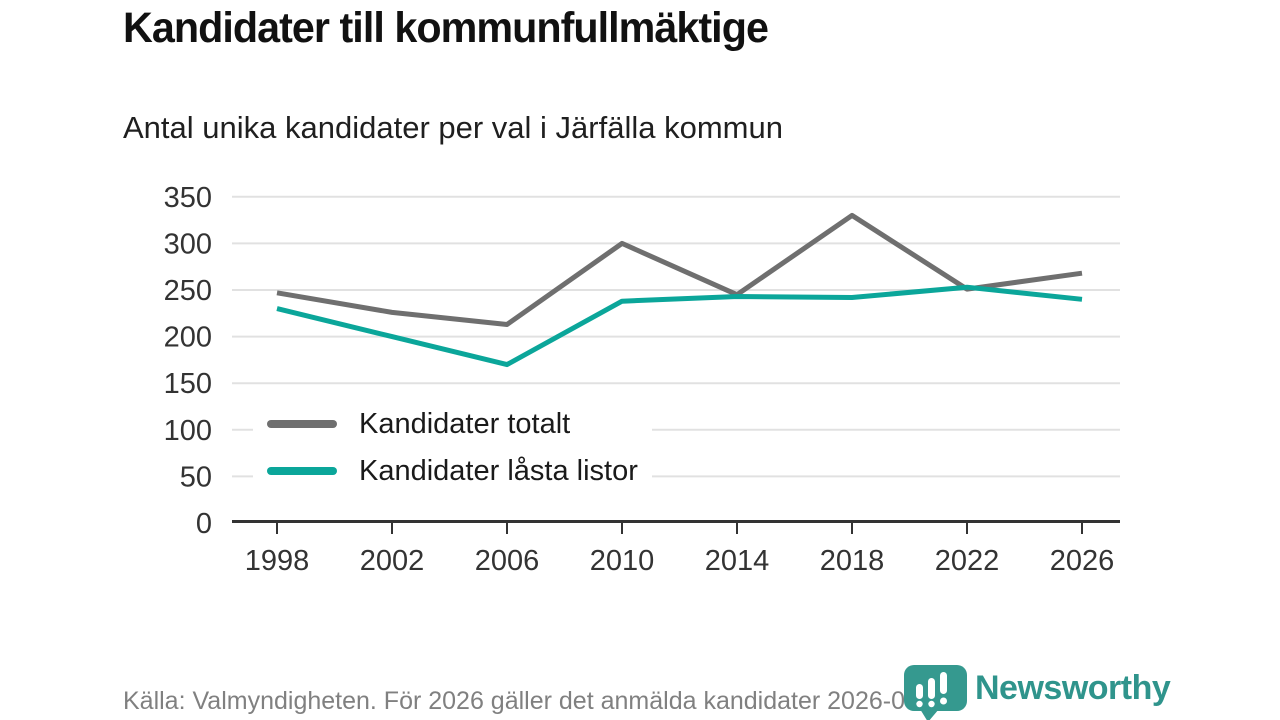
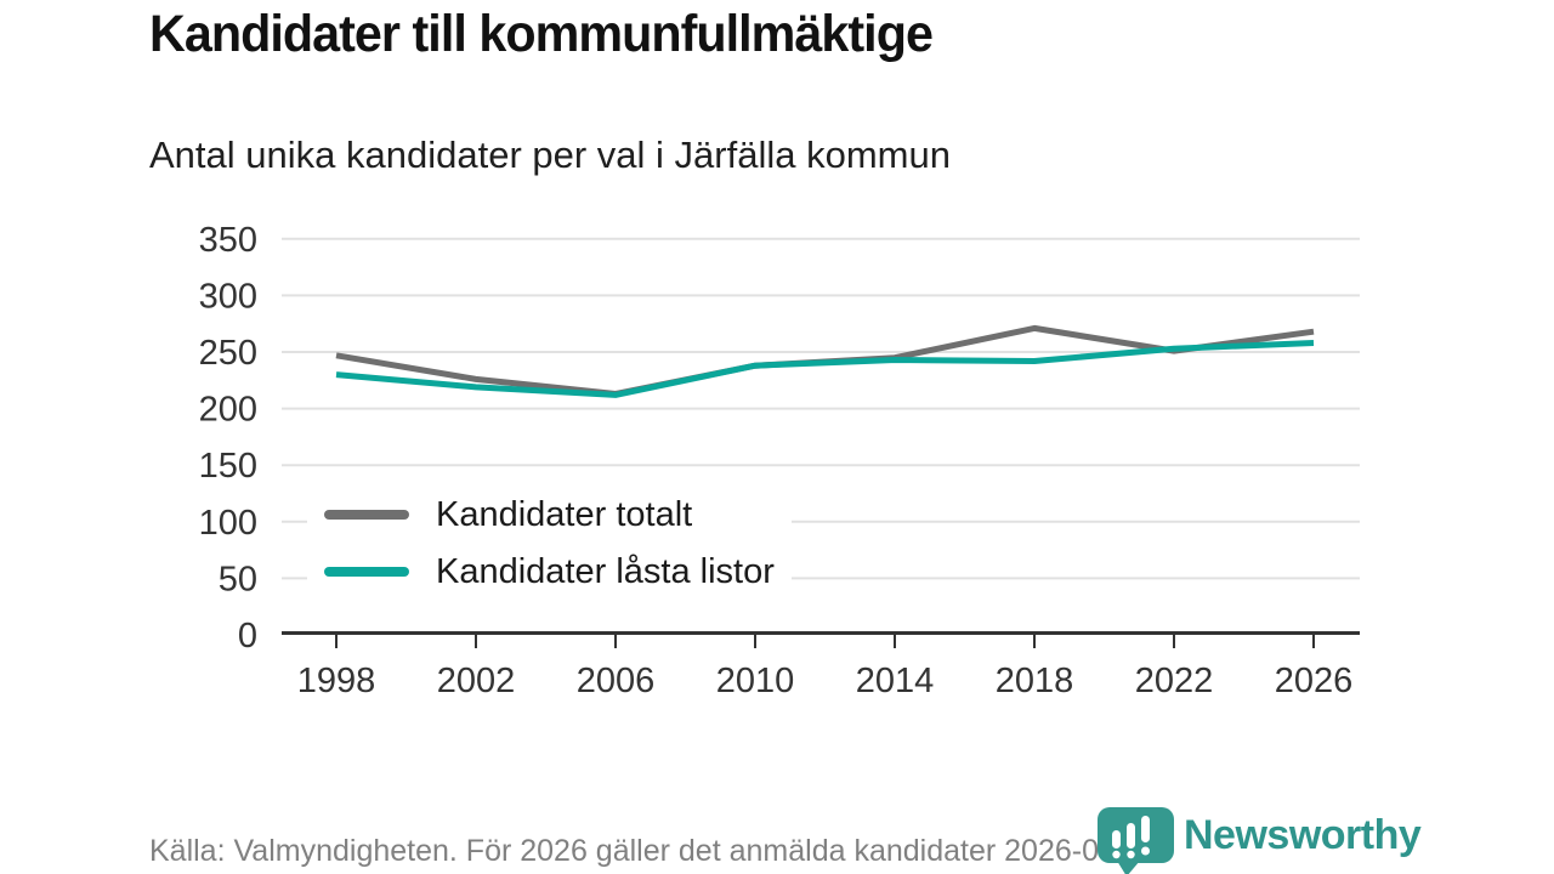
Kandidater låsta listor/2002: 200 -> 220
Kandidater låsta listor/2006: 170 -> 210
Kandidater totalt/2010: 300 -> 240
Kandidater totalt/2018: 330 -> 270
Kandidater låsta listor/2026: 240 -> 260
